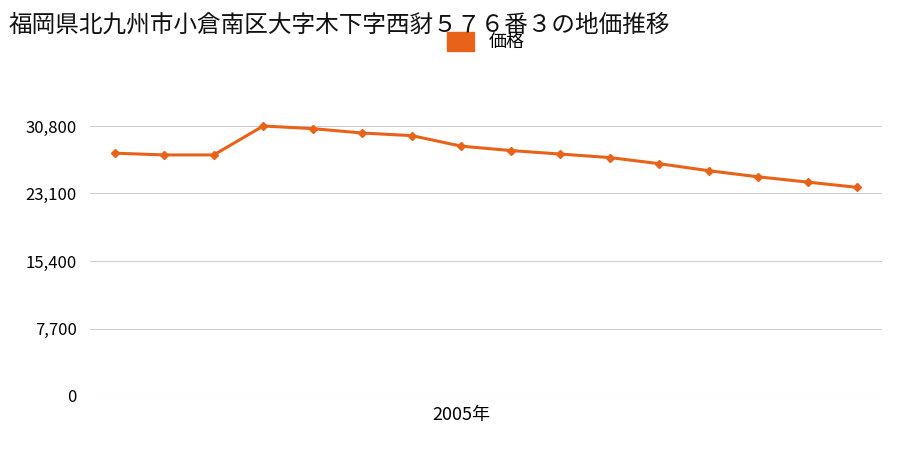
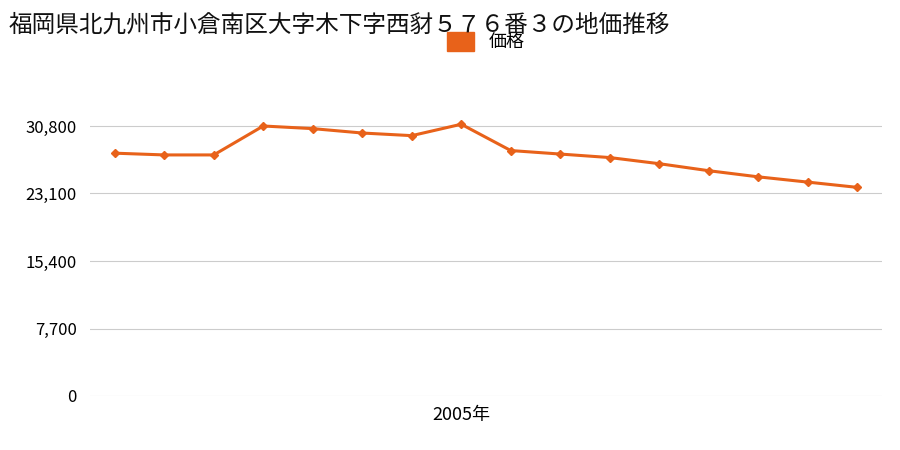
2005年: 28,500 -> 31,000
